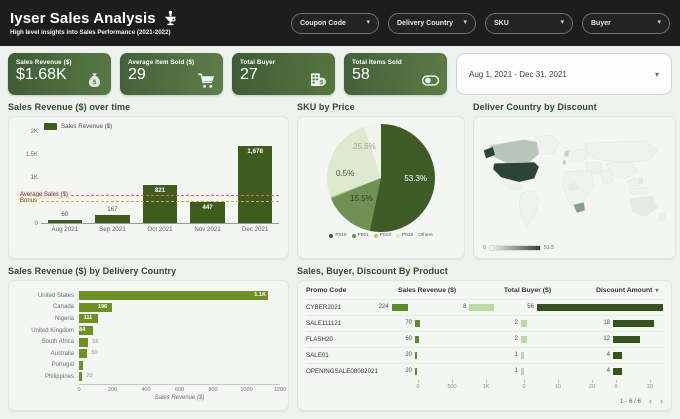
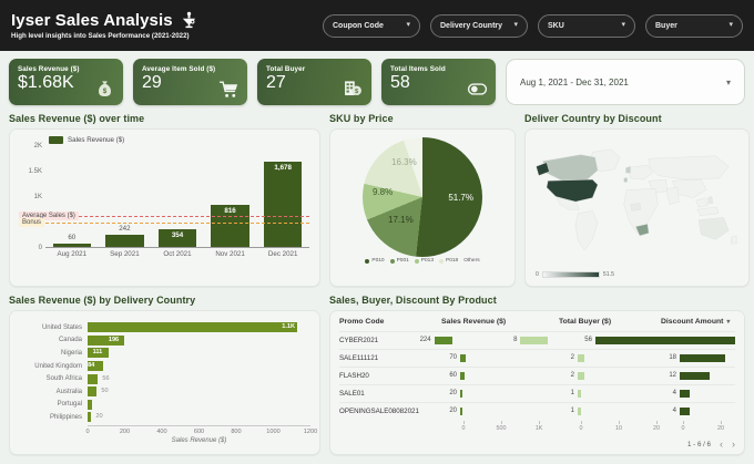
Sales Revenue ($) over time/Sep 2021: 167 -> 242
Sales Revenue ($) over time/Oct 2021: 821 -> 354
Sales Revenue ($) over time/Nov 2021: 447 -> 816
SKU by Price/P010: 53.3% -> 51.7%
SKU by Price/P001: 15.5% -> 17.1%
SKU by Price/P013: 0.5% -> 9.8%
SKU by Price/P018: 25.6% -> 16.3%
